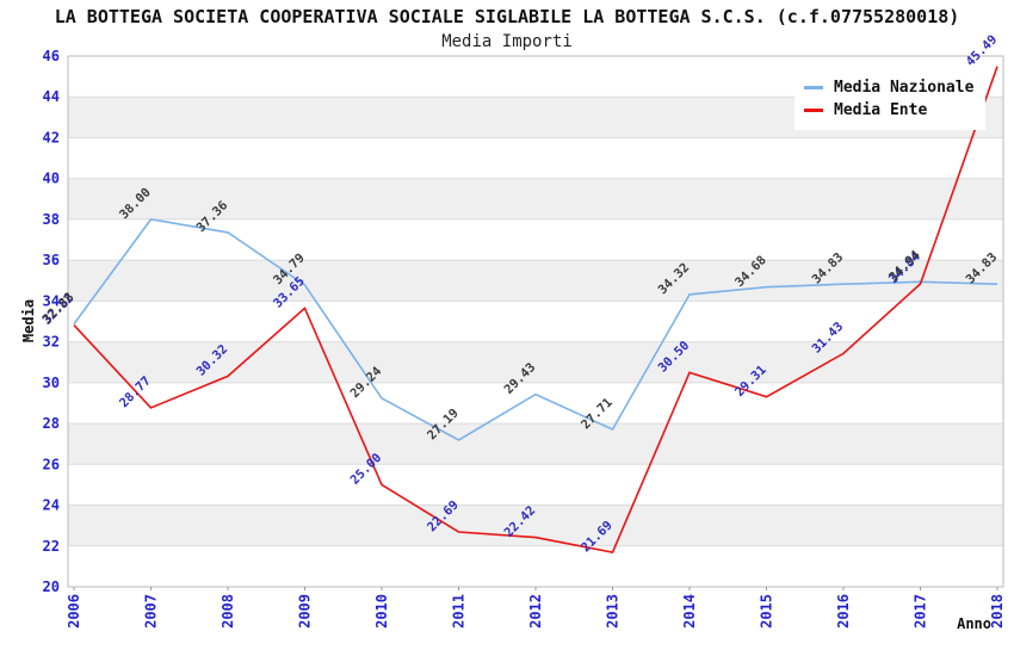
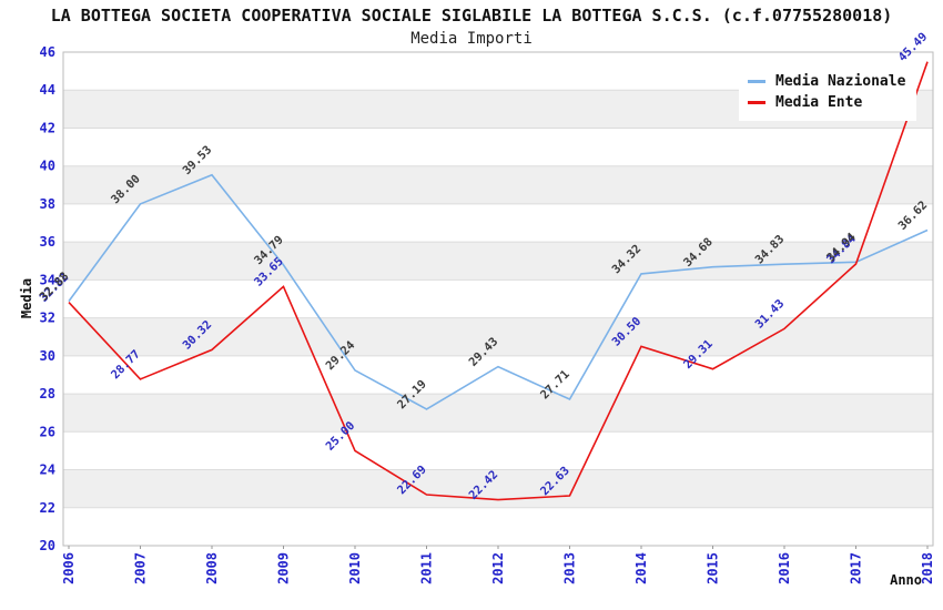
Media Nazionale/2008: 37.36 -> 39.53
Media Ente/2013: 21.69 -> 22.63
Media Nazionale/2018: 34.83 -> 36.62
